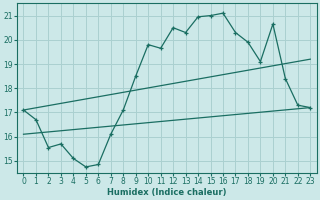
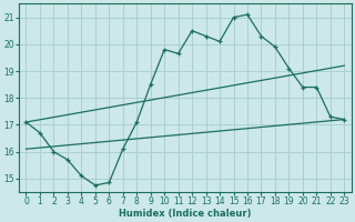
2: 15.55 -> 16.00
14: 20.95 -> 20.10
20: 20.65 -> 18.40
